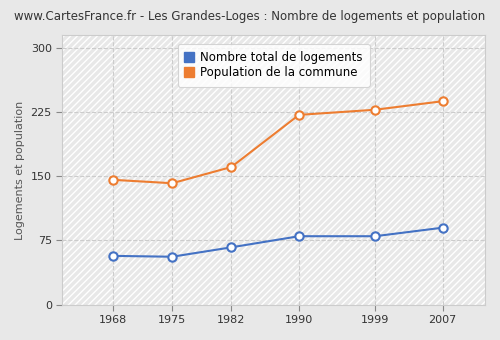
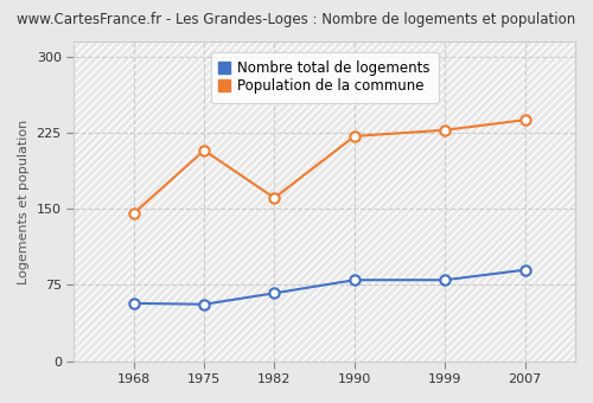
Population de la commune/1975: 142 -> 208
